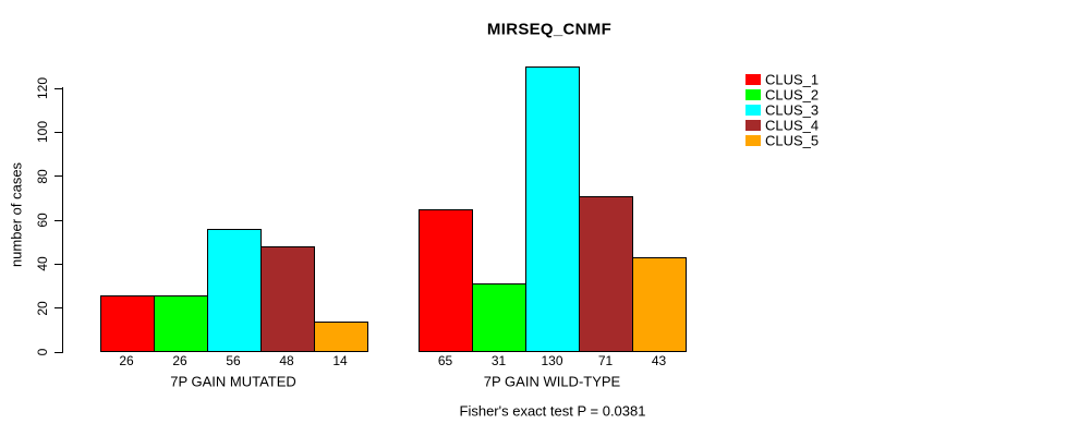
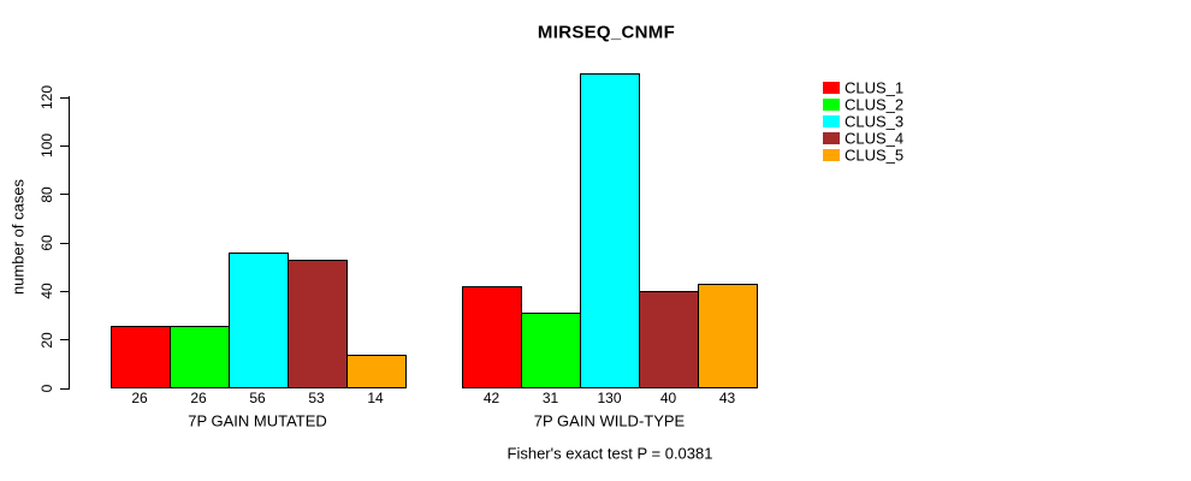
CLUS_4/7P GAIN MUTATED: 48 -> 53
CLUS_1/7P GAIN WILD-TYPE: 65 -> 42
CLUS_4/7P GAIN WILD-TYPE: 71 -> 40
